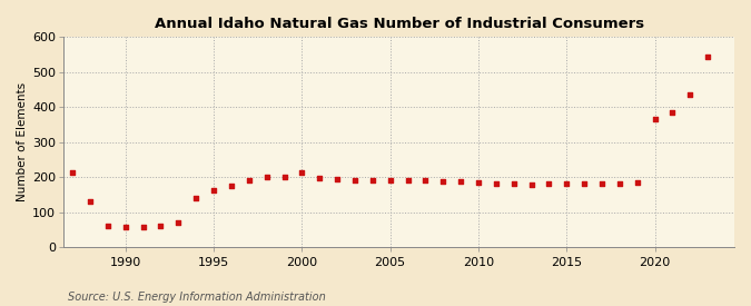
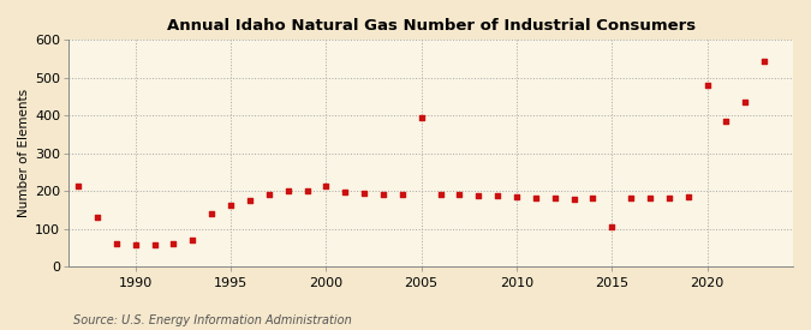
2005: 192 -> 395
2015: 183 -> 105
2020: 366 -> 480
